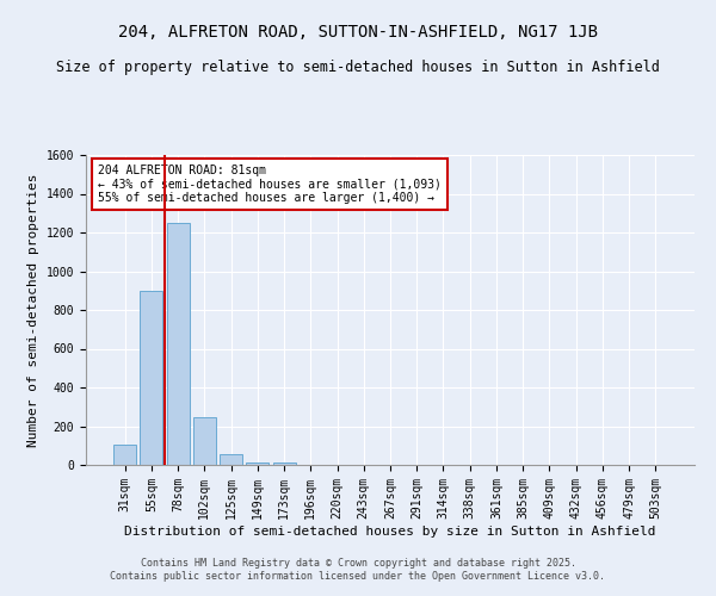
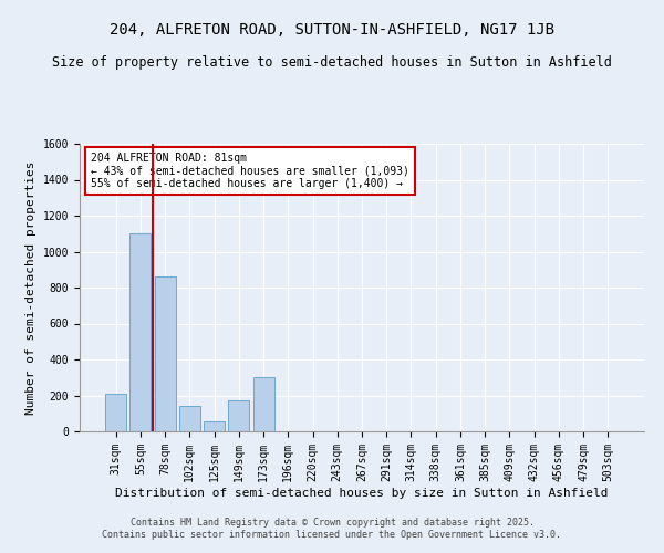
31sqm: 100 -> 210
55sqm: 900 -> 1100
78sqm: 1250 -> 860
102sqm: 240 -> 140
149sqm: 20 -> 170
173sqm: 10 -> 300
